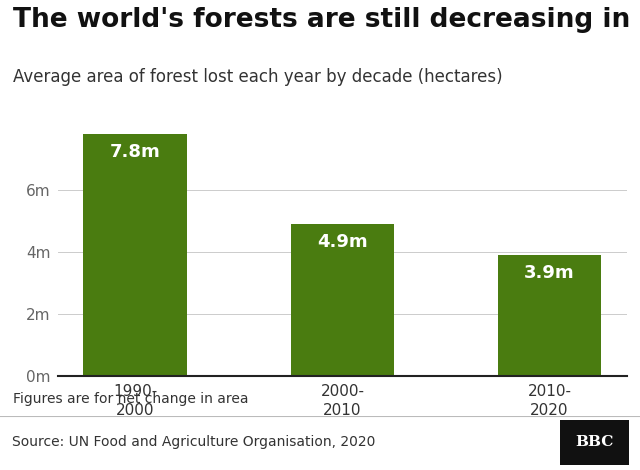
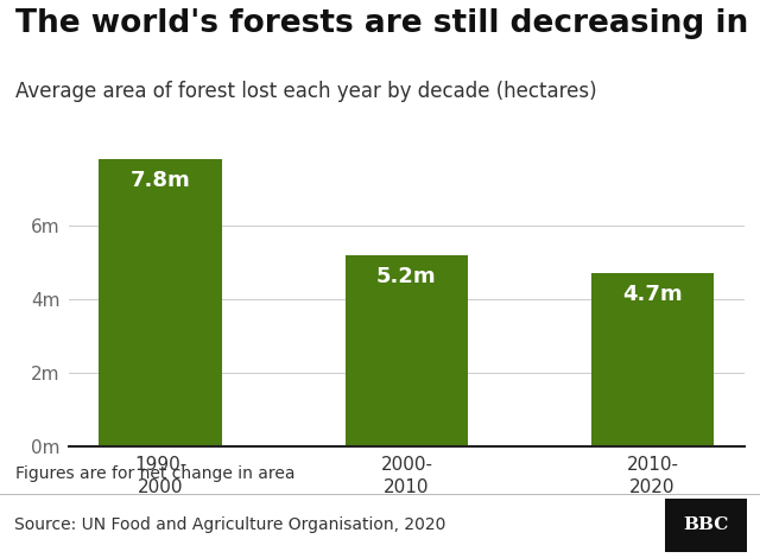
2000- 2010: 4.9m -> 5.2m
2010- 2020: 3.9m -> 4.7m
